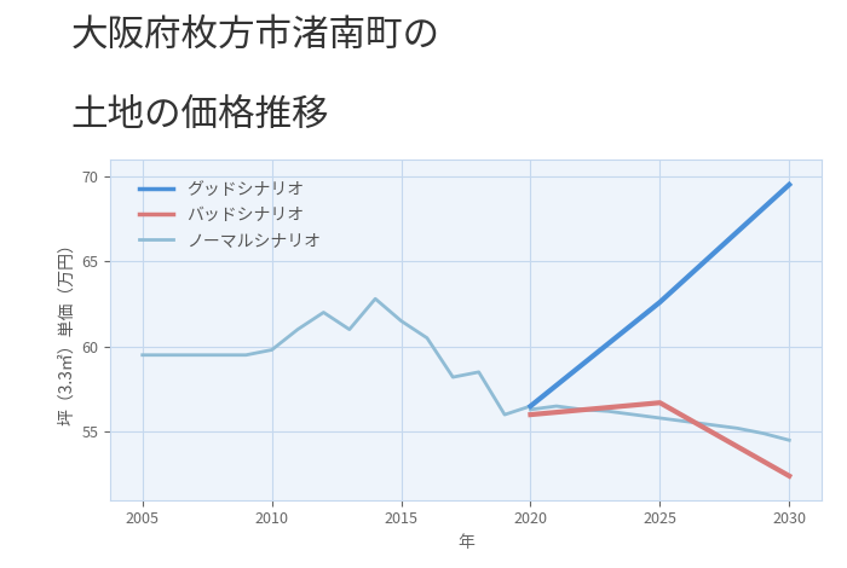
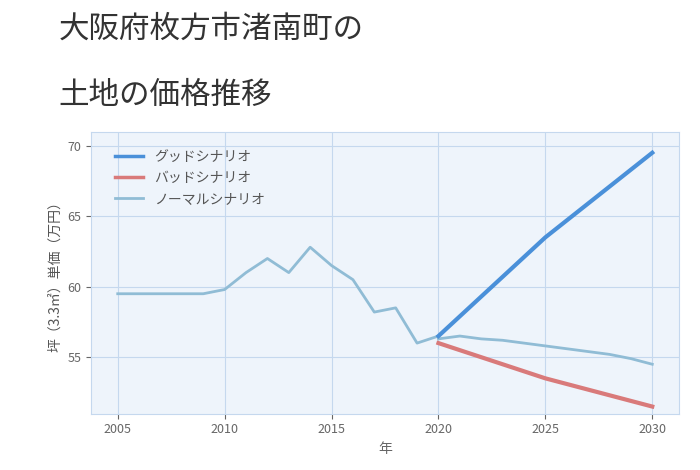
グッドシナリオ/2025: 62.6 -> 63.5
バッドシナリオ/2025: 56.7 -> 53.5
バッドシナリオ/2030: 52.4 -> 51.5
